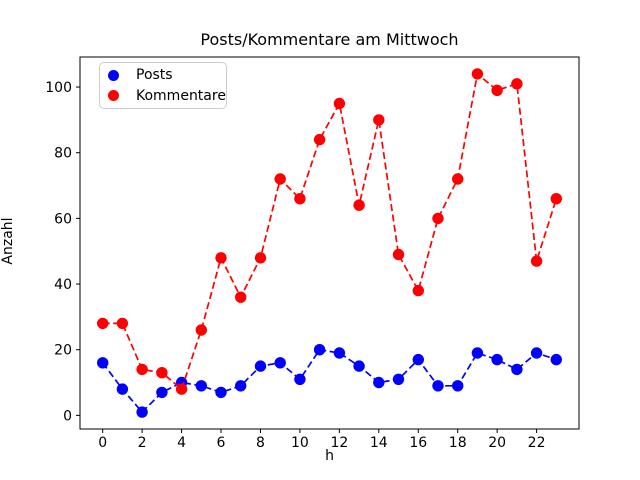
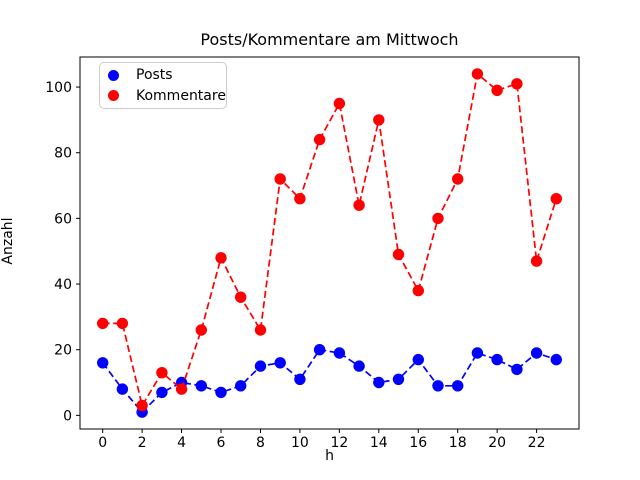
Kommentare/2: 14 -> 3
Kommentare/8: 48 -> 26
